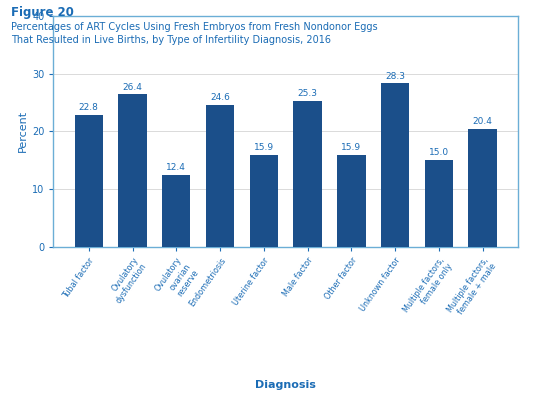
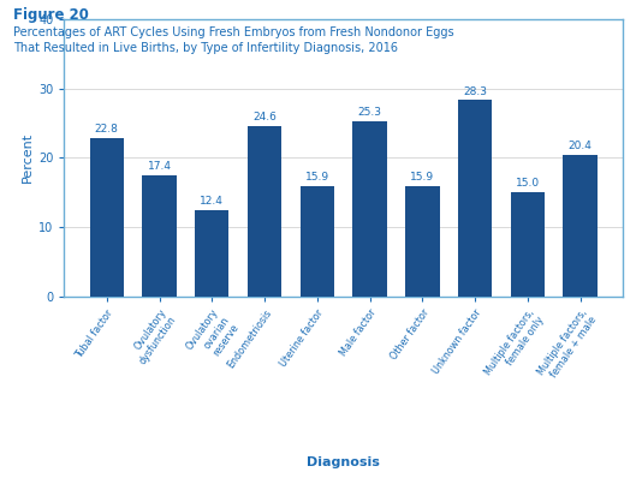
Ovulatory dysfunction: 26.4 -> 17.4
